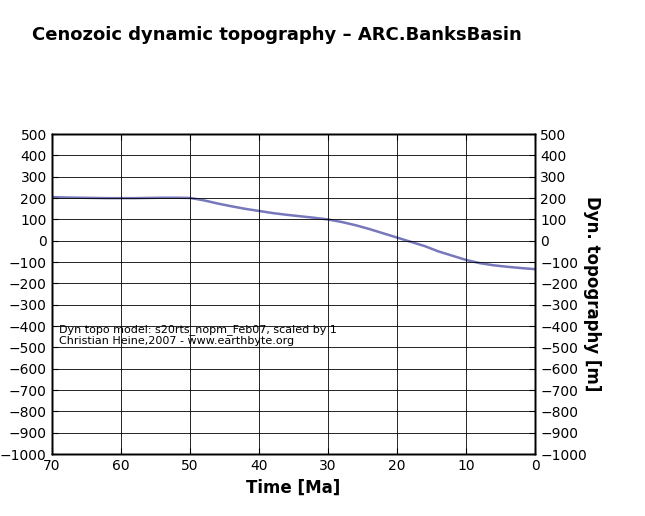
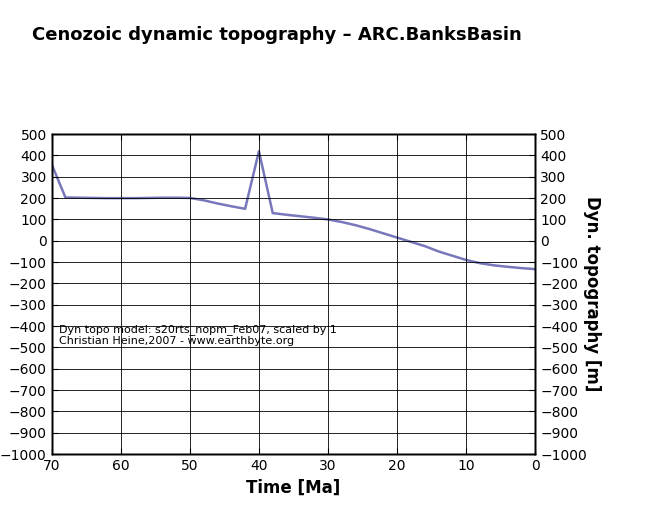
70: 205 -> 360
40: 140 -> 420
